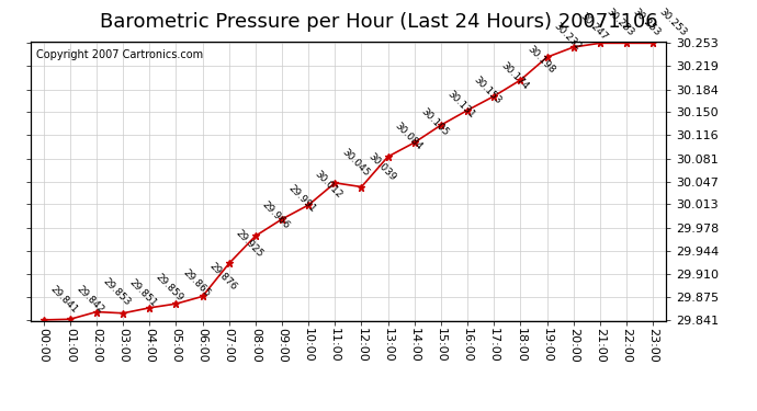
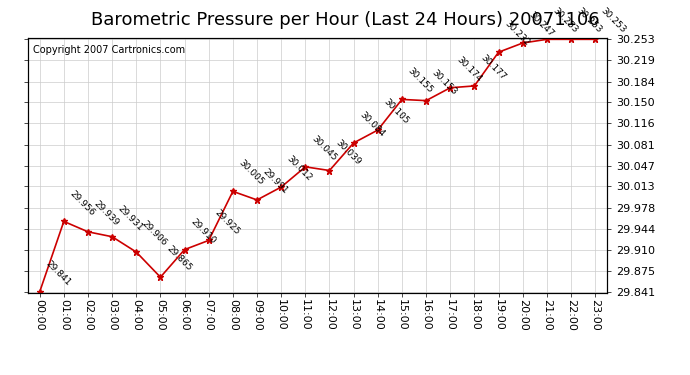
01:00: 29.842 -> 29.956
02:00: 29.853 -> 29.939
03:00: 29.851 -> 29.931
04:00: 29.859 -> 29.906
06:00: 29.876 -> 29.910
08:00: 29.966 -> 30.005
15:00: 30.131 -> 30.155
18:00: 30.198 -> 30.177
